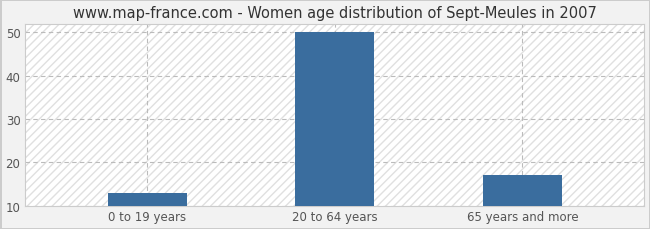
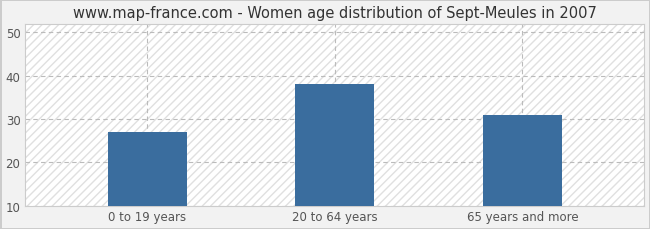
0 to 19 years: 13 -> 27
20 to 64 years: 50 -> 38
65 years and more: 17 -> 31
